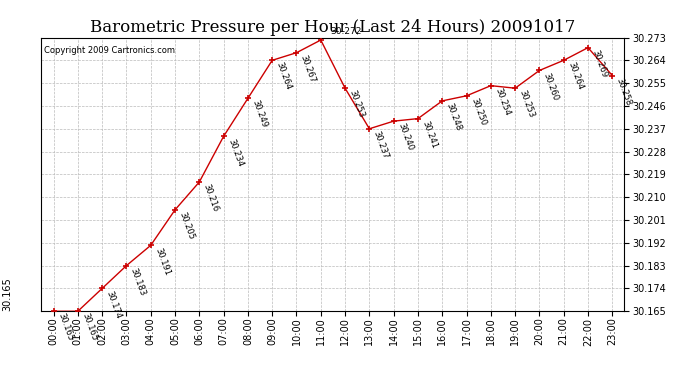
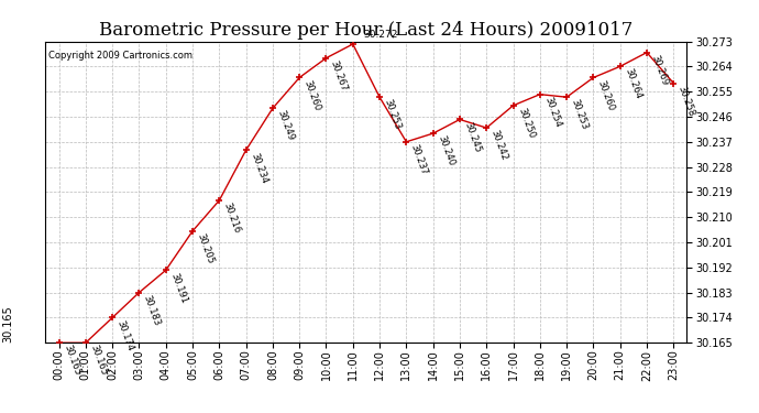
09:00: 30.264 -> 30.260
15:00: 30.241 -> 30.245
16:00: 30.248 -> 30.242
